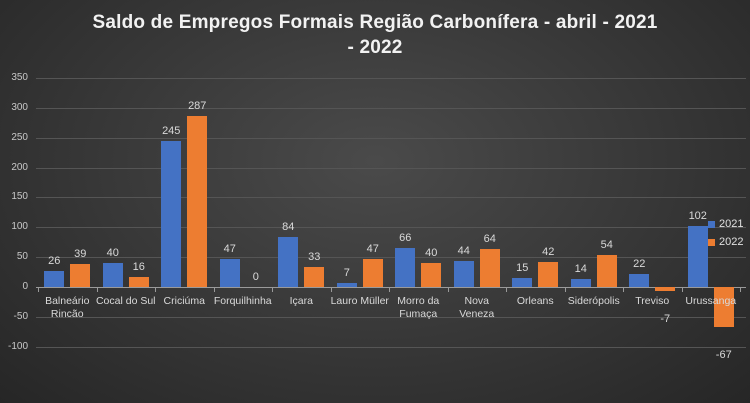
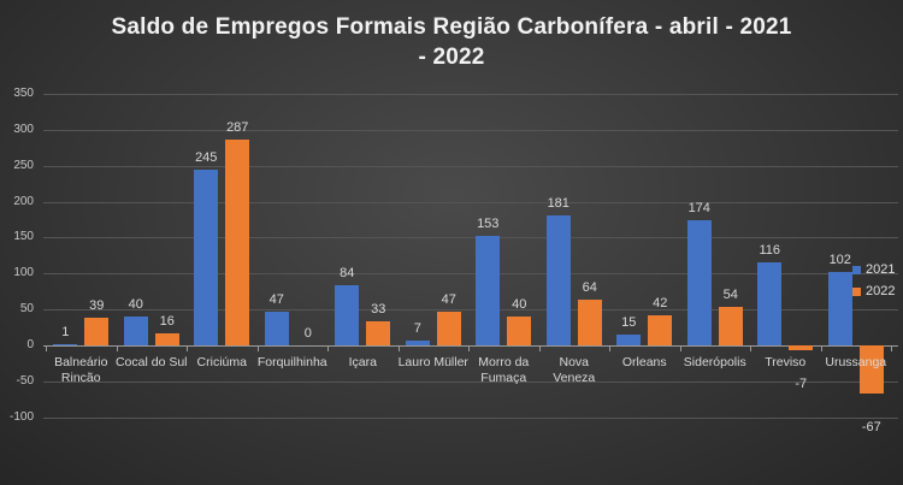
2021/Balneário Rincão: 26 -> 1
2021/Morro da Fumaça: 66 -> 153
2021/Nova Veneza: 44 -> 181
2021/Siderópolis: 14 -> 174
2021/Treviso: 22 -> 116
